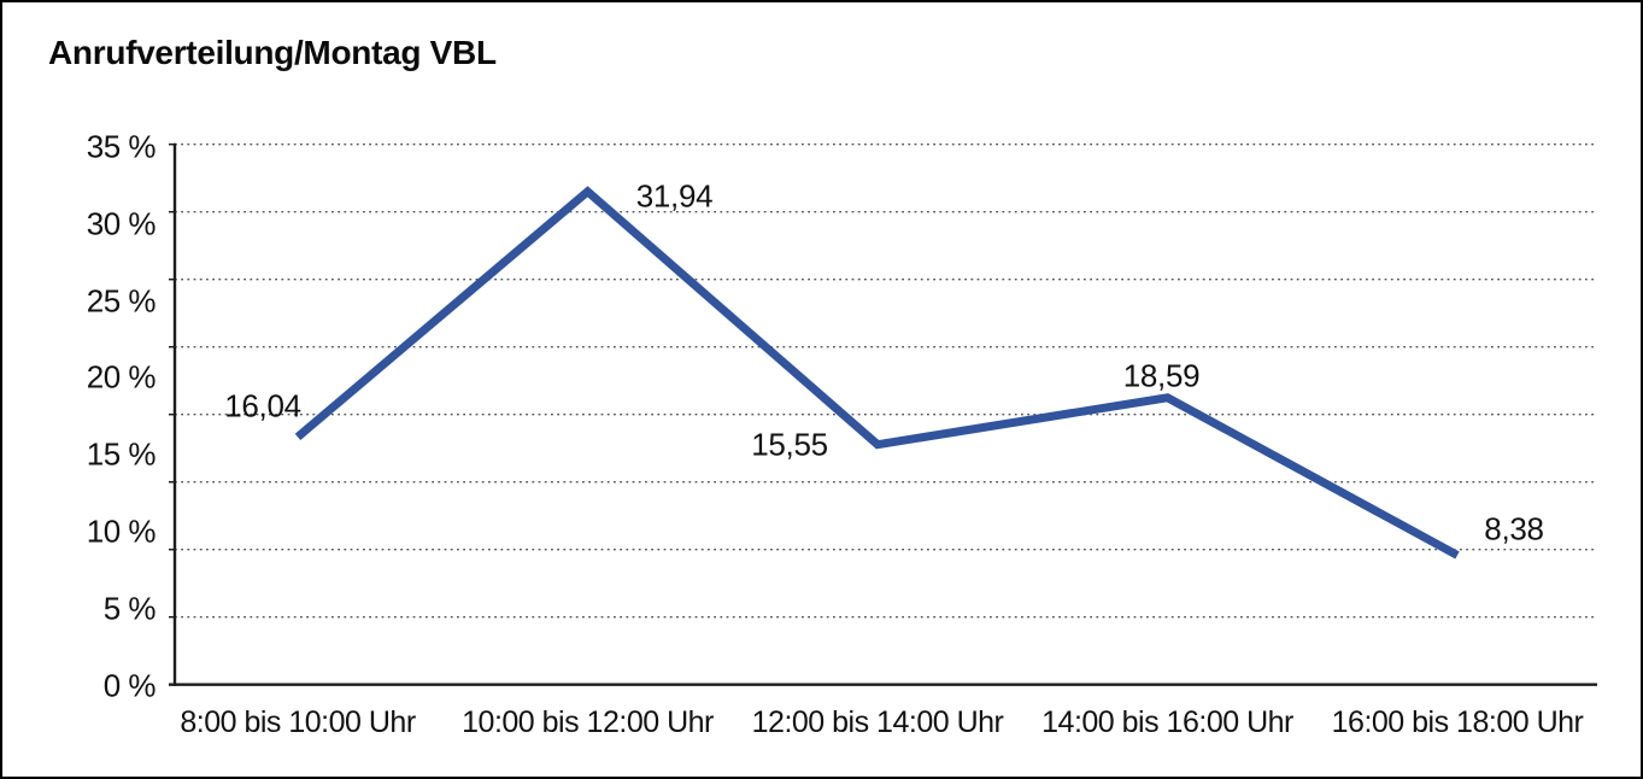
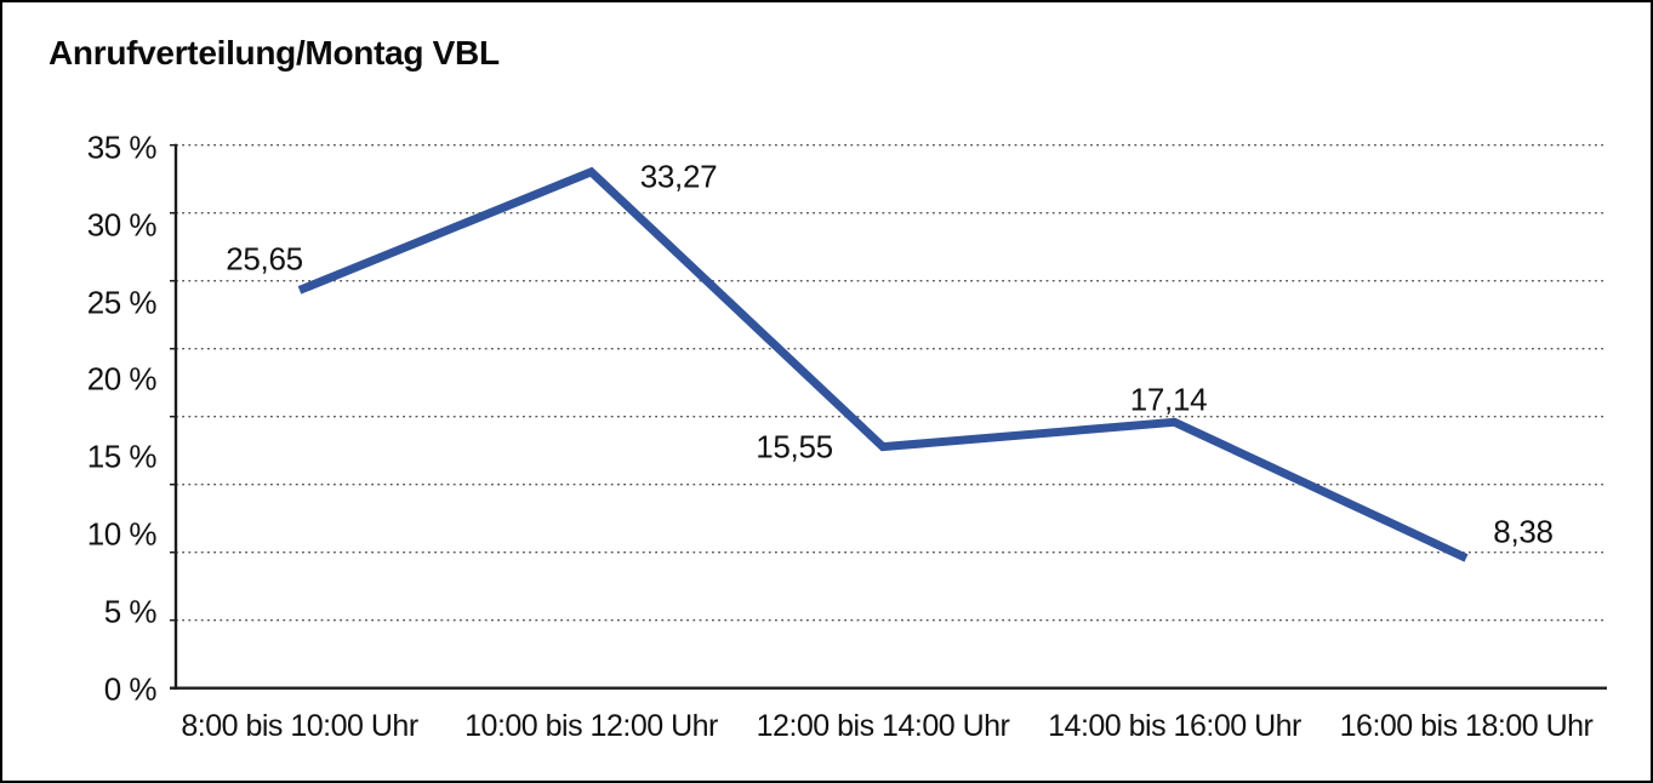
8:00 bis 10:00 Uhr: 16,04 -> 25,65
10:00 bis 12:00 Uhr: 31,94 -> 33,27
14:00 bis 16:00 Uhr: 18,59 -> 17,14
